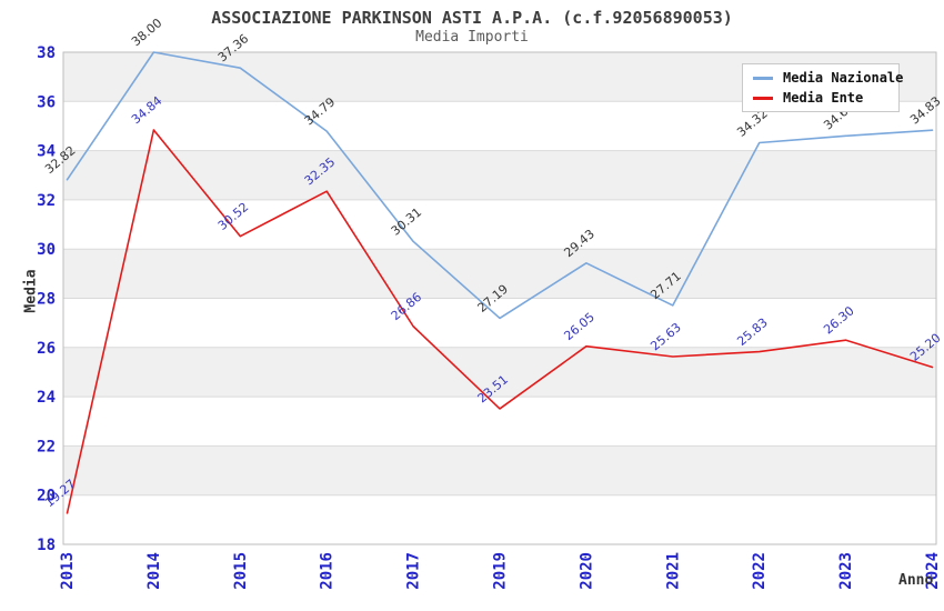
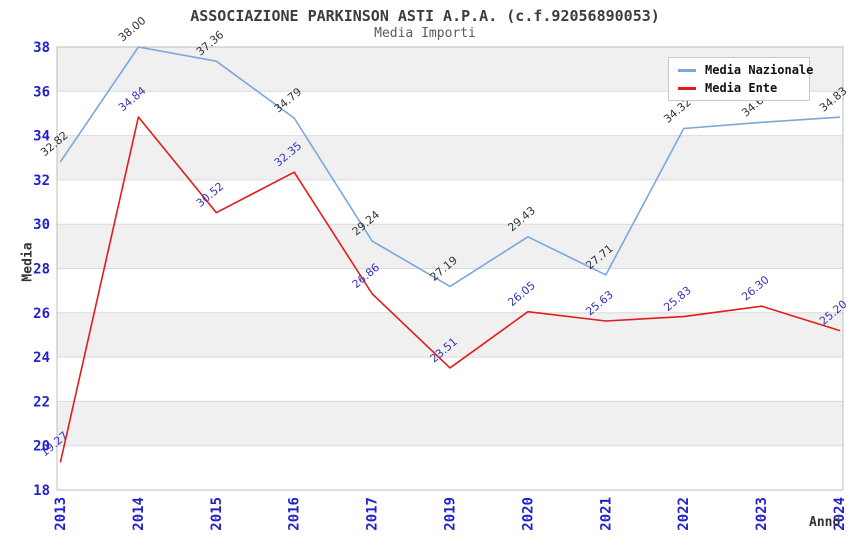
Media Nazionale/2017: 30.31 -> 29.24
